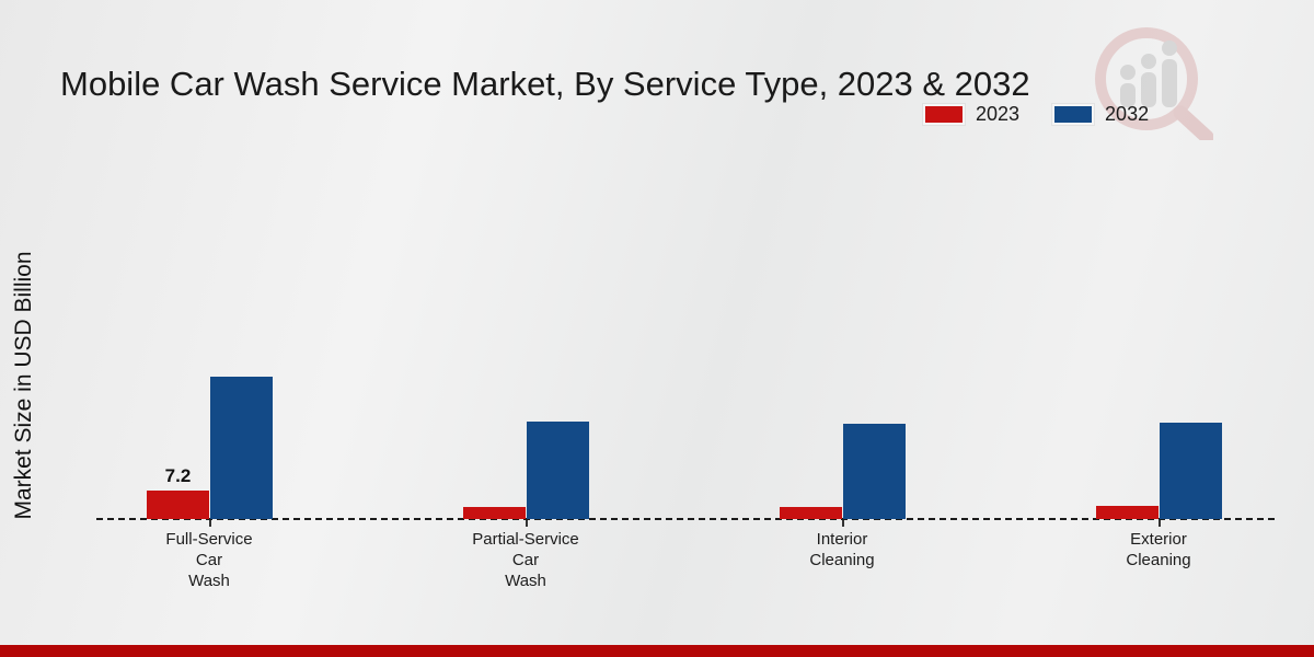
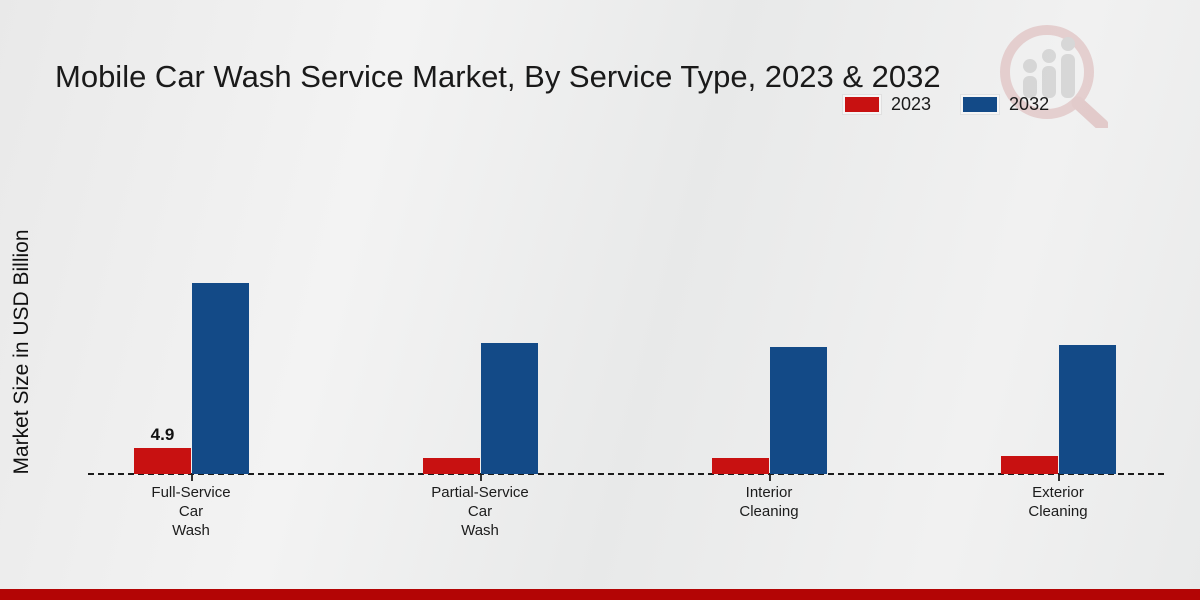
2023/Full-Service Car Wash: 7.2 -> 4.9
